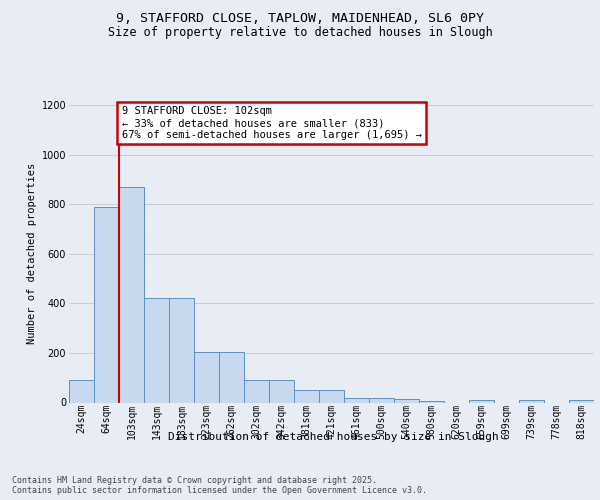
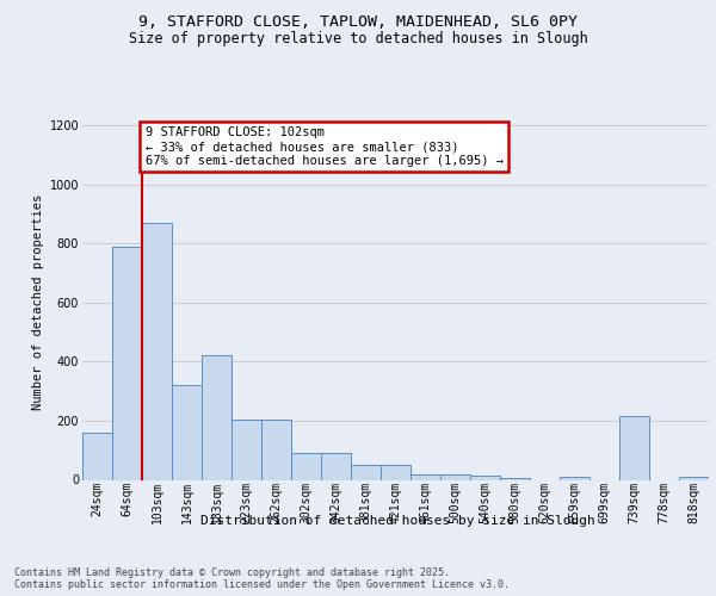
24sqm: 90 -> 160
143sqm: 420 -> 320
739sqm: 10 -> 215
